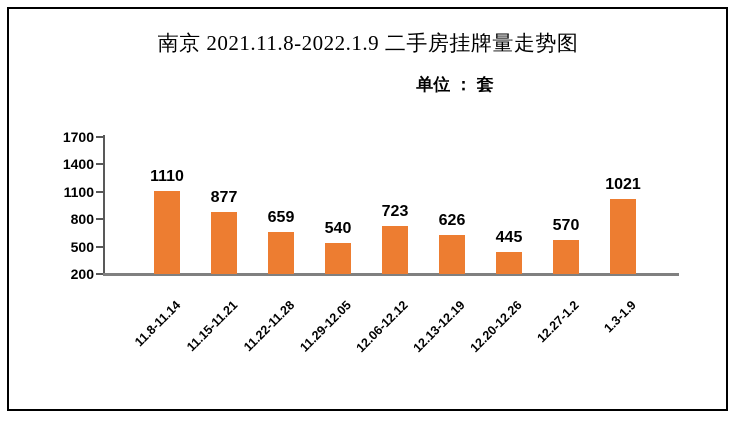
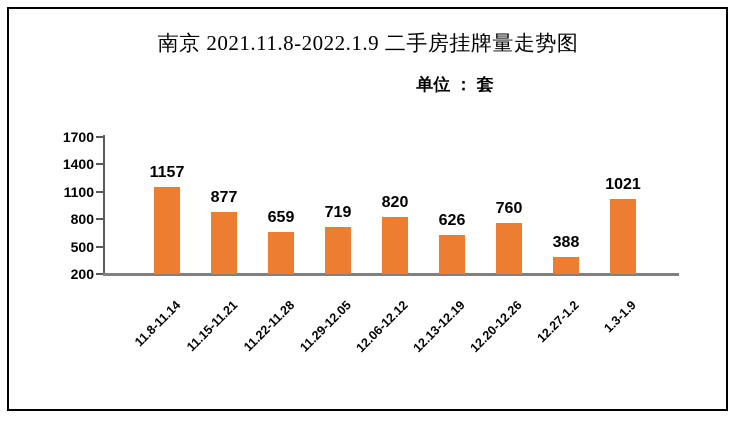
11.8-11.14: 1110 -> 1157
11.29-12.05: 540 -> 719
12.06-12.12: 723 -> 820
12.20-12.26: 445 -> 760
12.27-1.2: 570 -> 388
